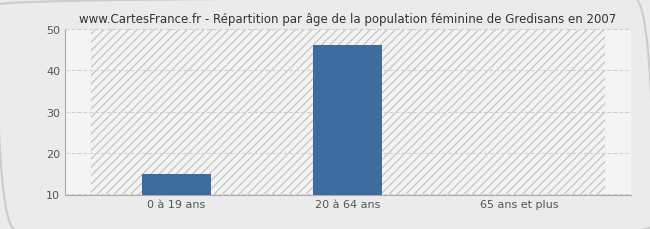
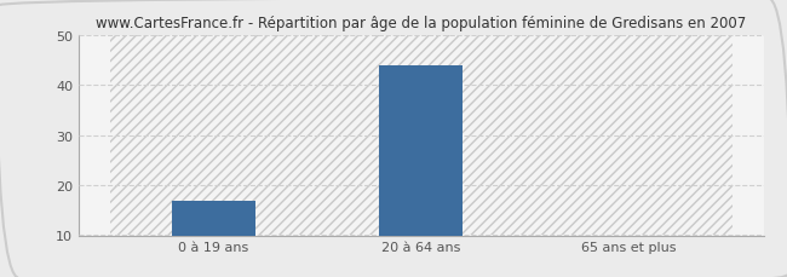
0 à 19 ans: 15.0 -> 17.0
20 à 64 ans: 46.0 -> 44.0
